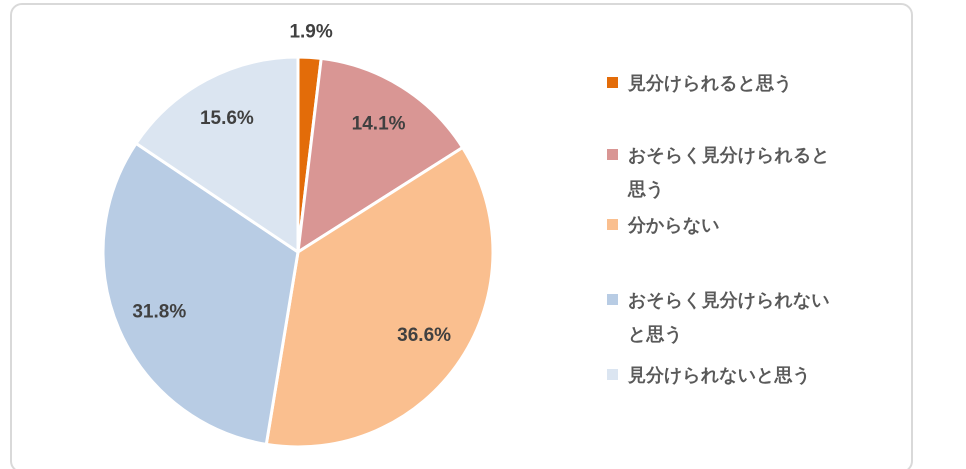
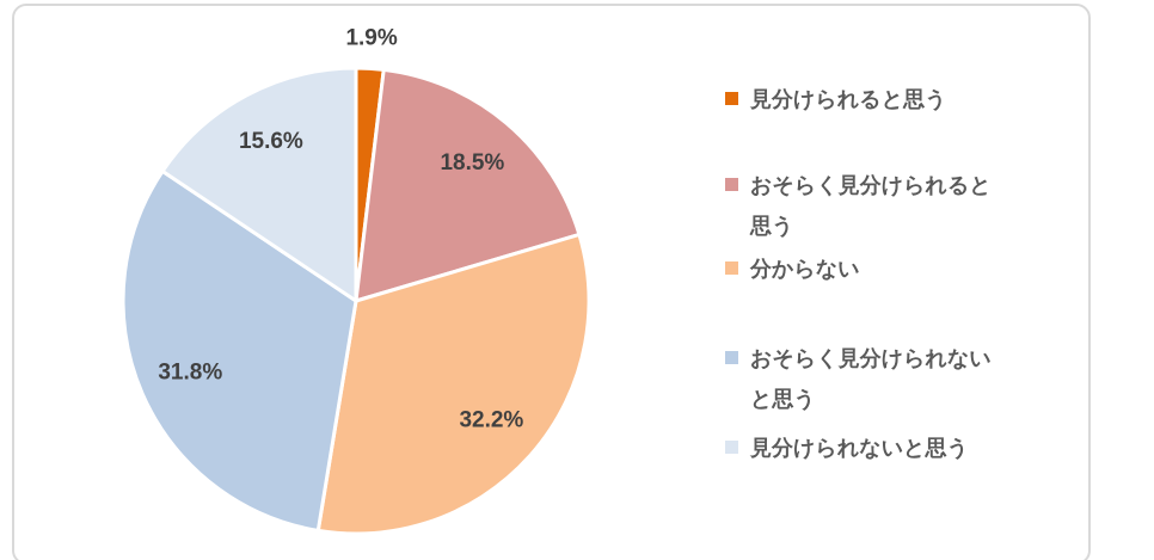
おそらく見分けられると思う: 14.1% -> 18.5%
分からない: 36.6% -> 32.2%
